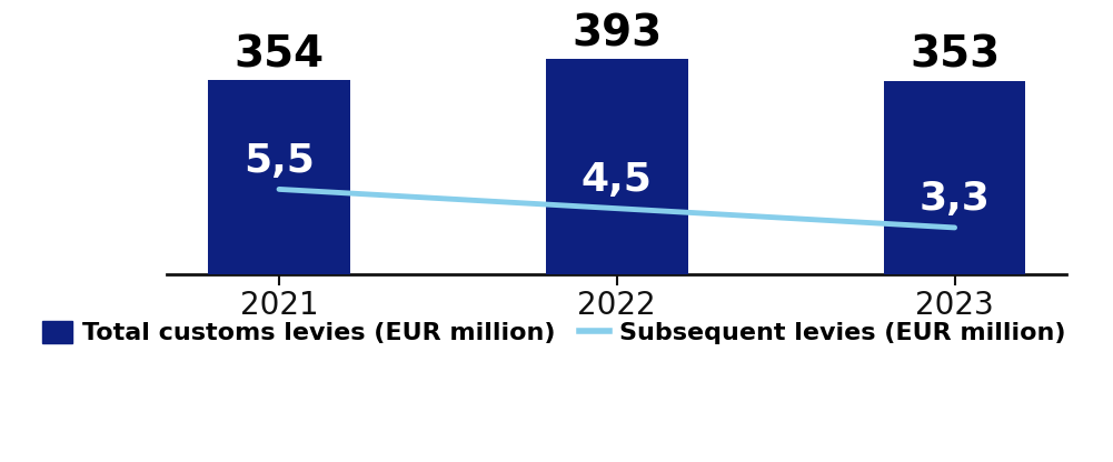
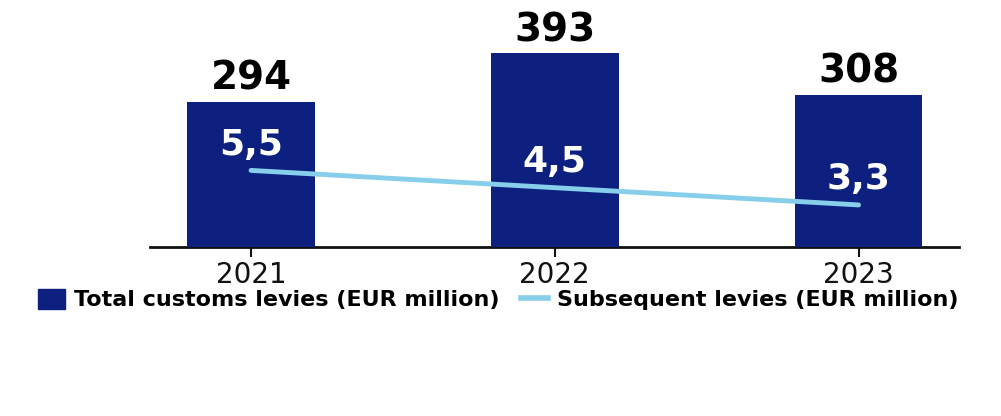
Total customs levies (EUR million)/2021: 354 -> 294
Total customs levies (EUR million)/2023: 353 -> 308
